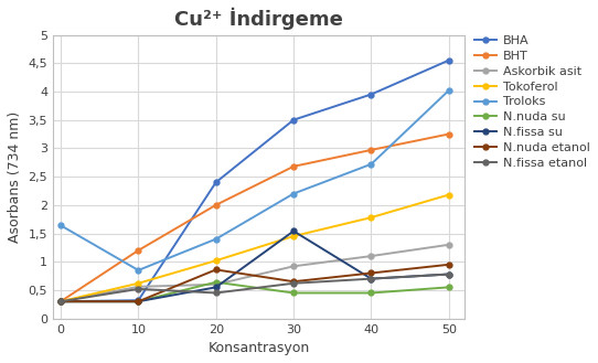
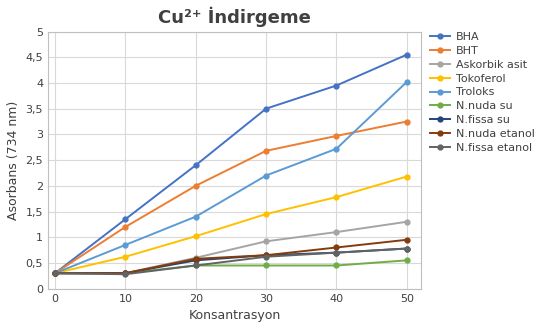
Troloks/0: 1,64 -> 0,30
BHA/10: 0,32 -> 1,35
Askorbik asit/10: 0,56 -> 0,30
N.fissa etanol/10: 0,52 -> 0,28
N.nuda su/20: 0,64 -> 0,45
N.nuda etanol/20: 0,86 -> 0,58
N.fissa su/30: 1,54 -> 0,65
